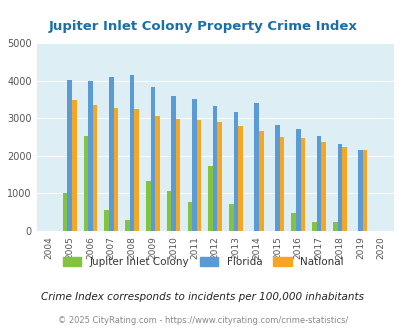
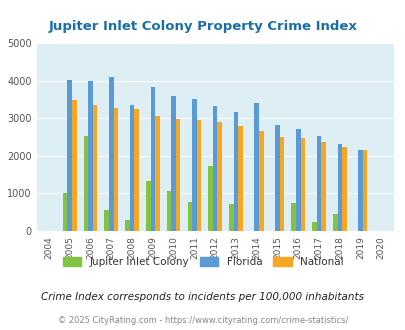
Florida/2008: 4140 -> 3350
Jupiter Inlet Colony/2016: 480 -> 750
Jupiter Inlet Colony/2018: 250 -> 450
